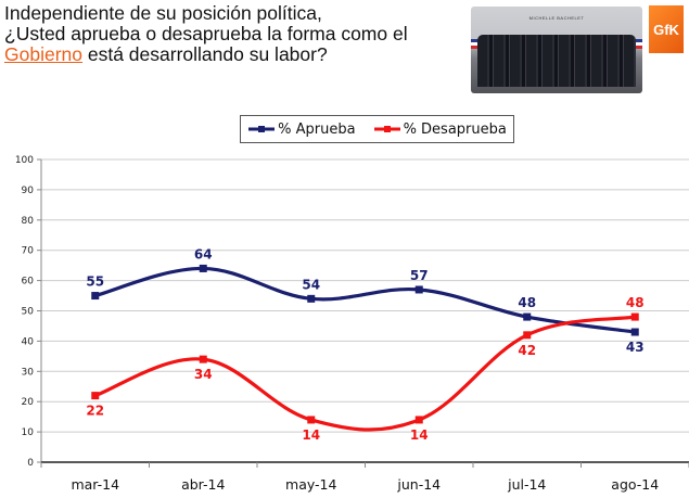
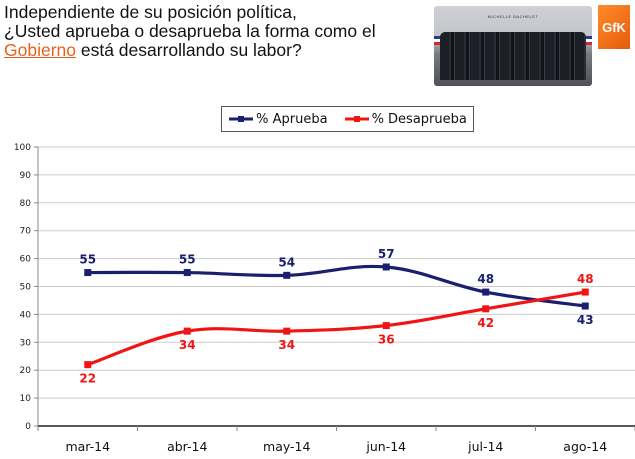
% Aprueba/abr-14: 64 -> 55
% Desaprueba/may-14: 14 -> 34
% Desaprueba/jun-14: 14 -> 36
